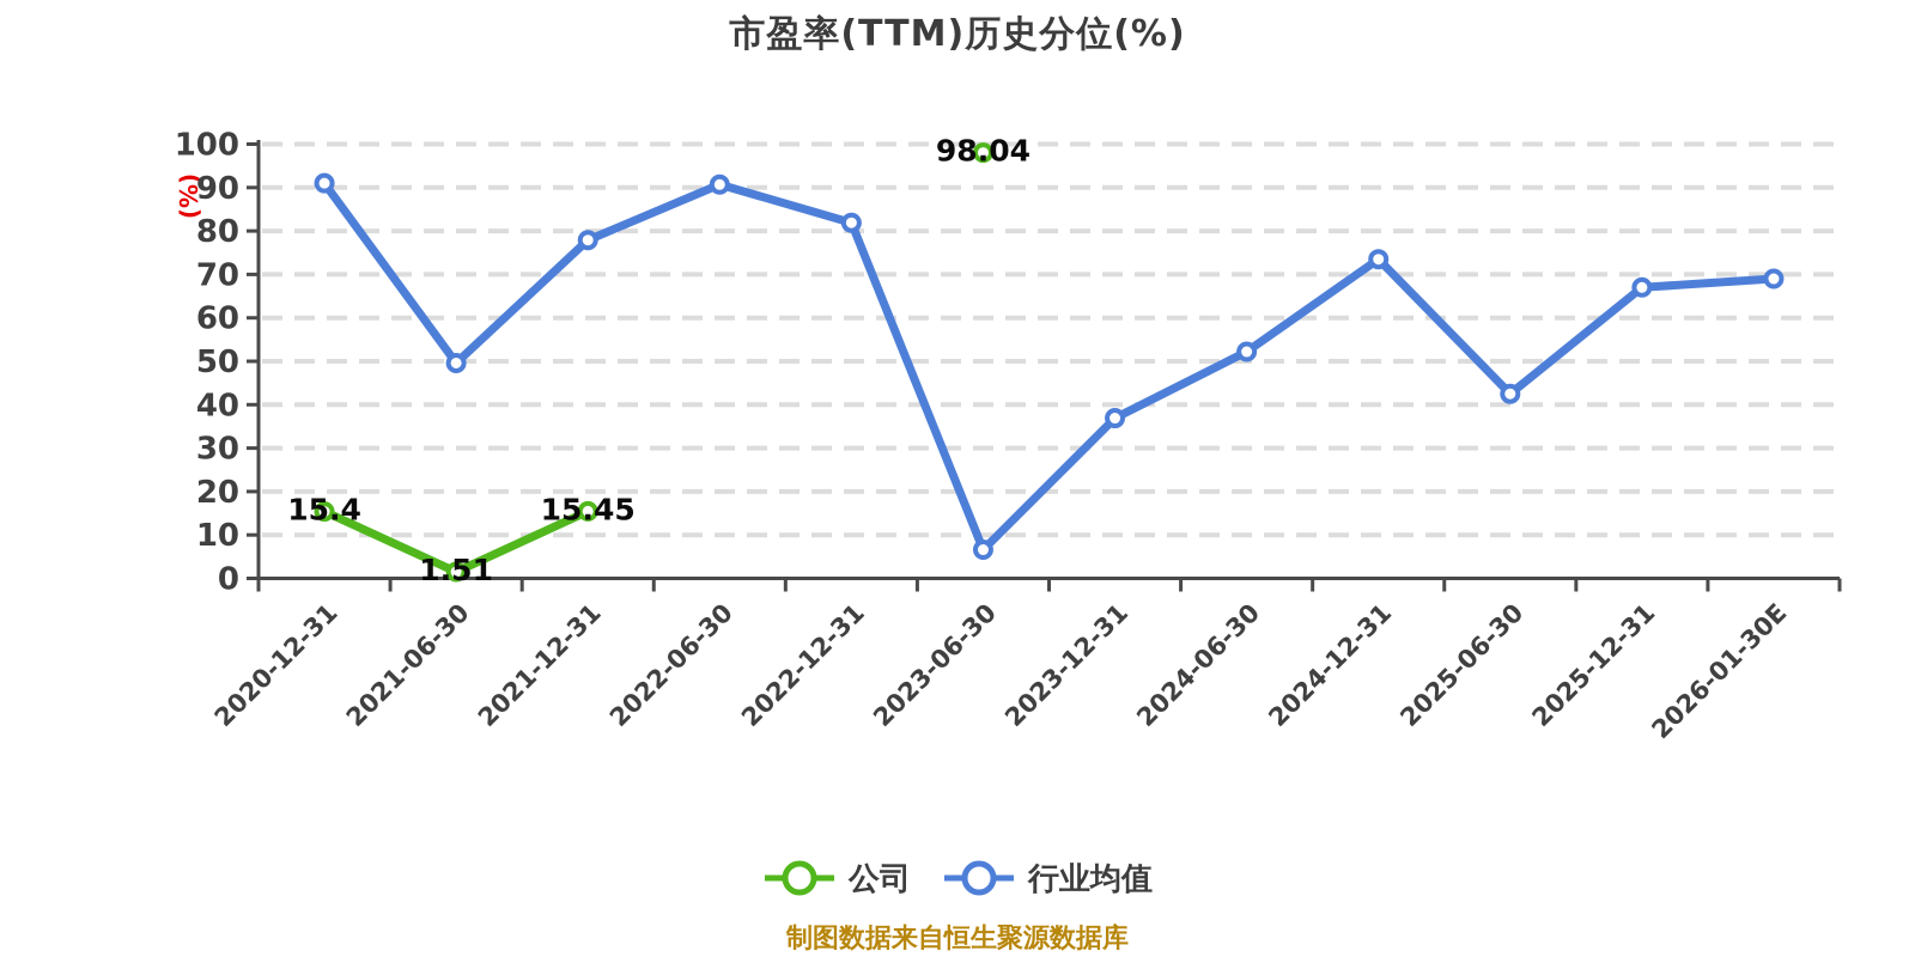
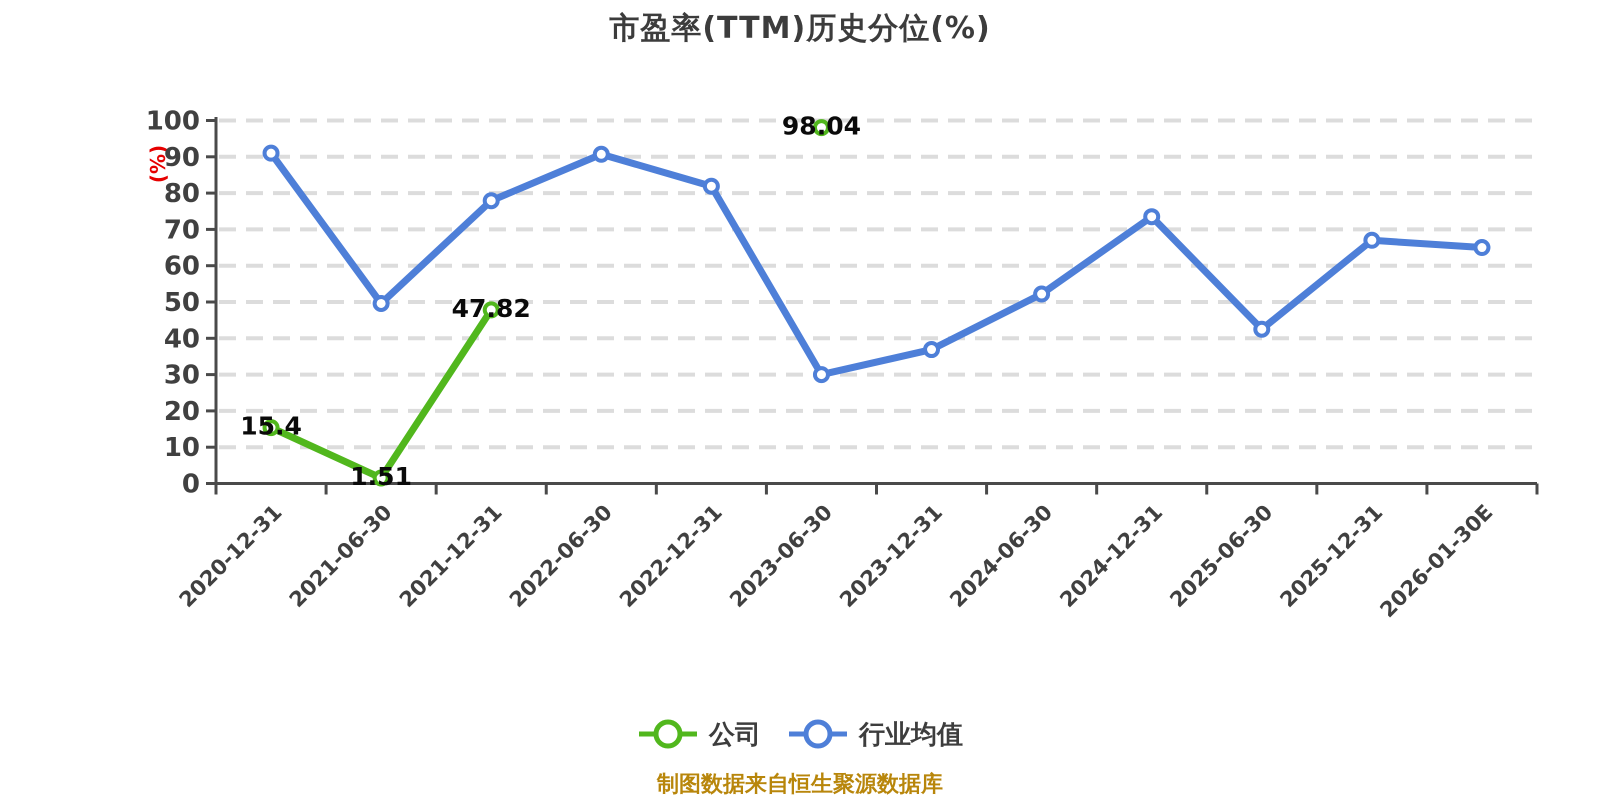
公司/2021-12-31: 15.45 -> 47.82
行业均值/2023-06-30: 7 -> 30
行业均值/2026-01-30E: 69 -> 65
